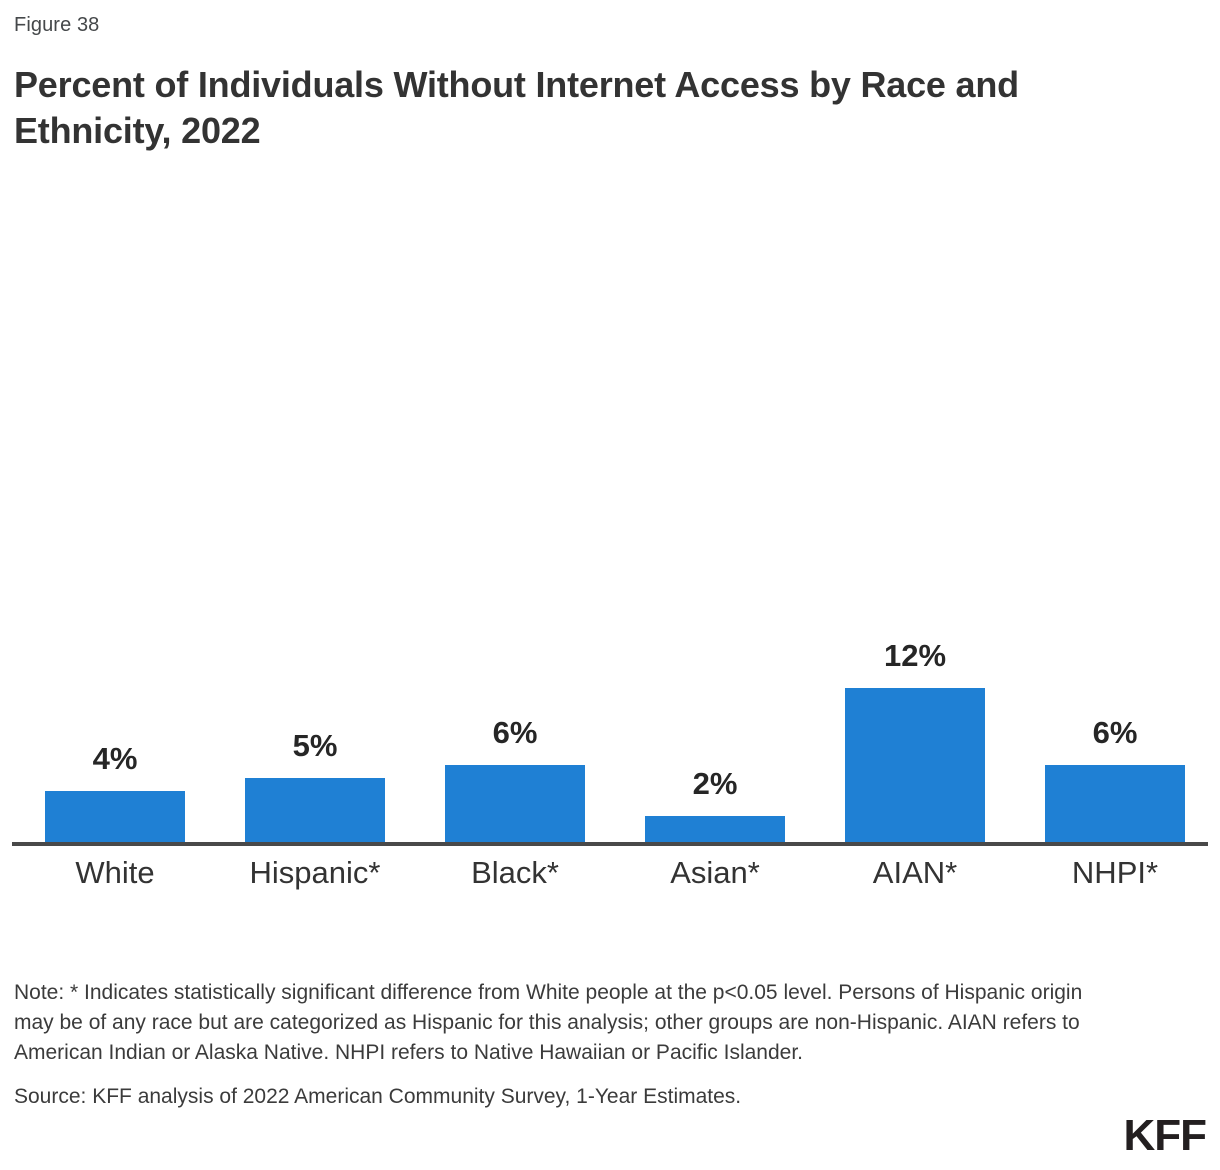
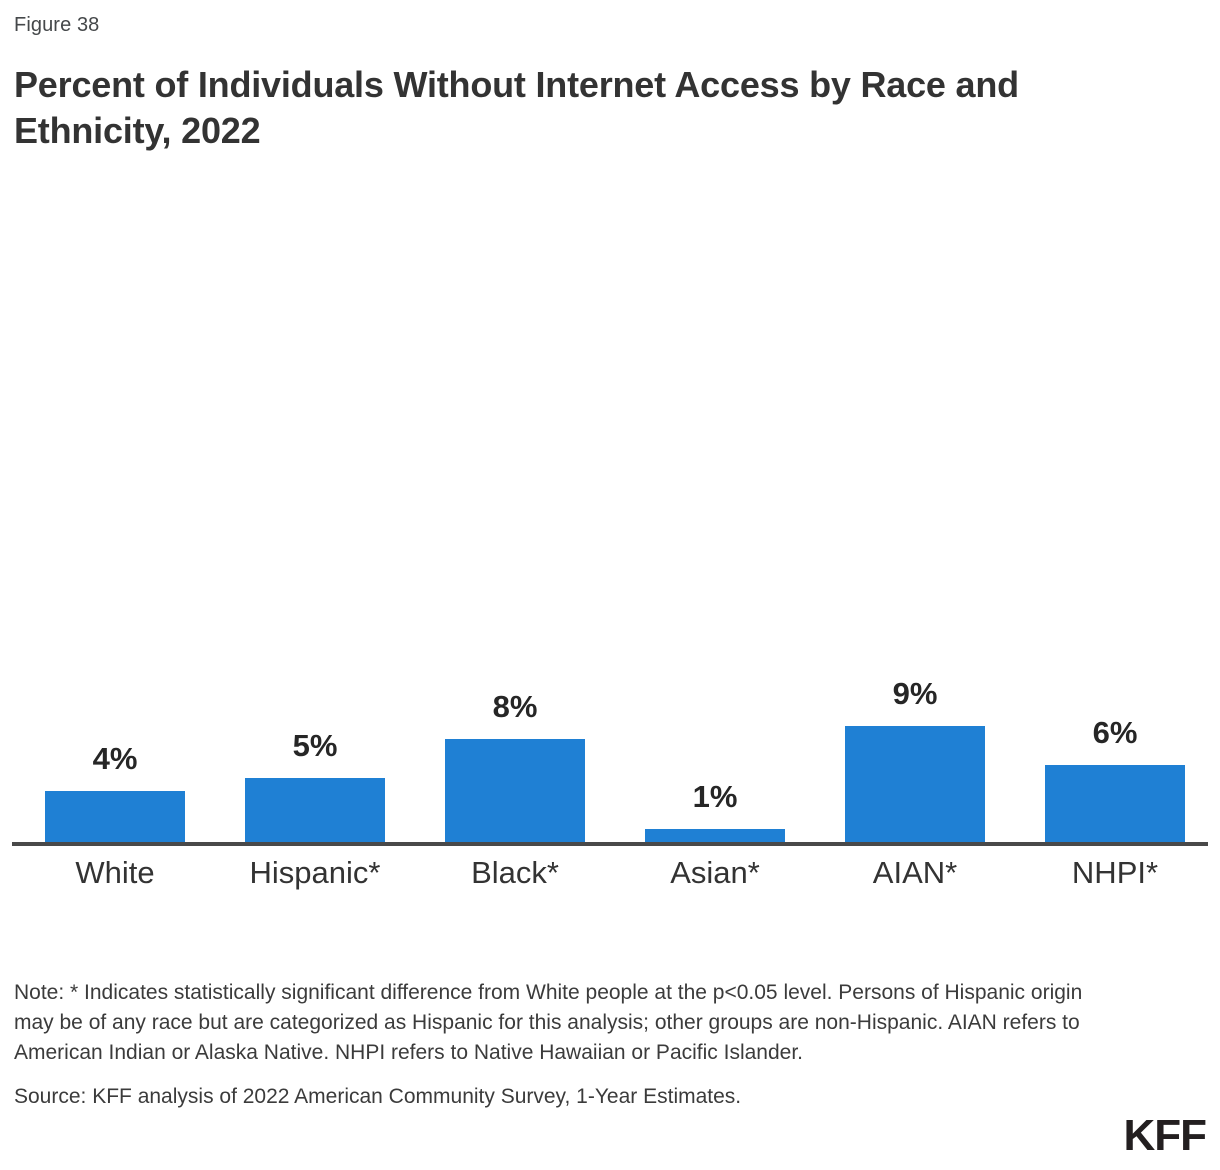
Black*: 6% -> 8%
Asian*: 2% -> 1%
AIAN*: 12% -> 9%
